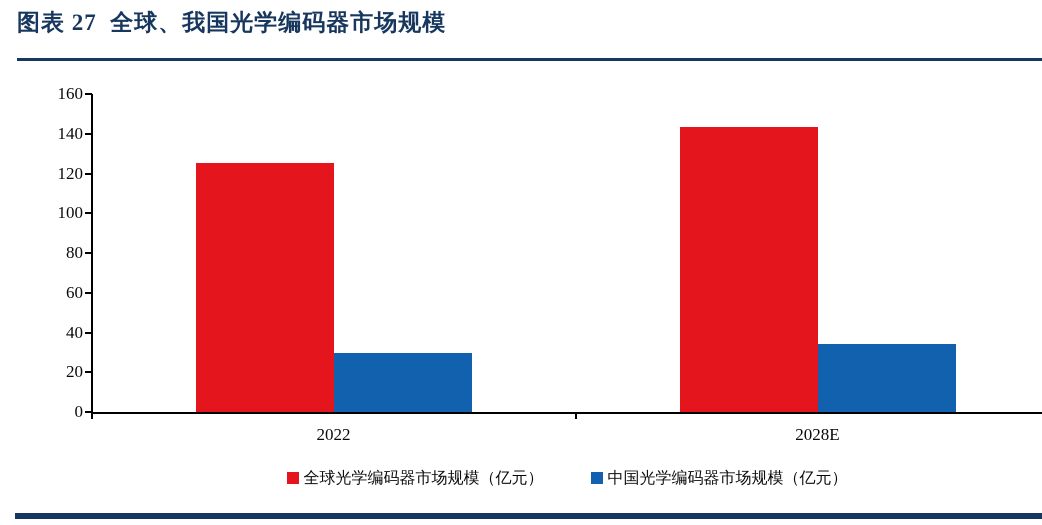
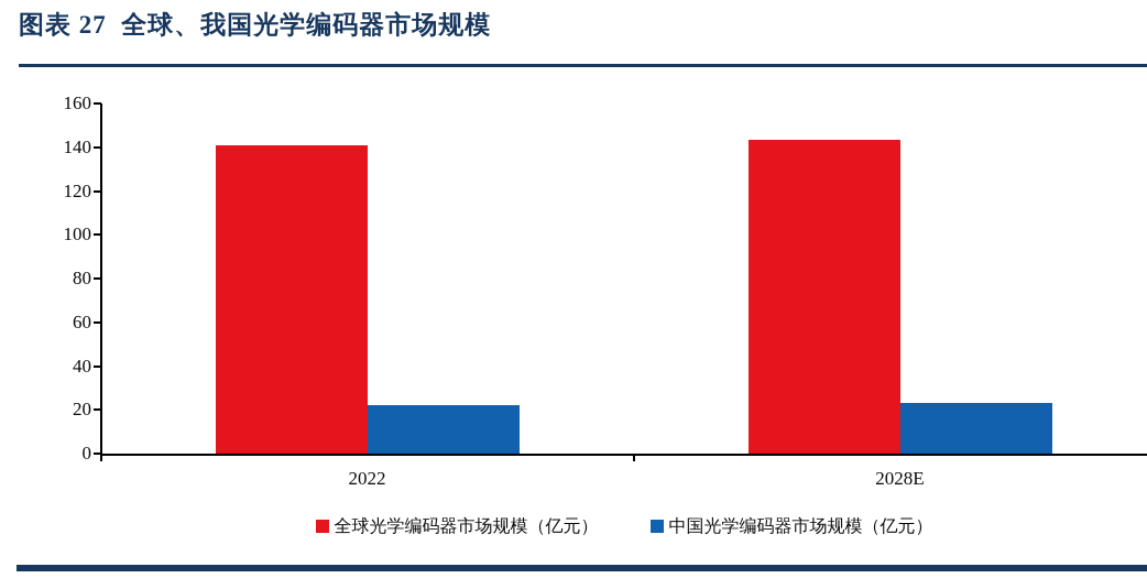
全球光学编码器市场规模（亿元）/2022: 125 -> 141
中国光学编码器市场规模（亿元）/2022: 30 -> 22
中国光学编码器市场规模（亿元）/2028E: 34 -> 23
